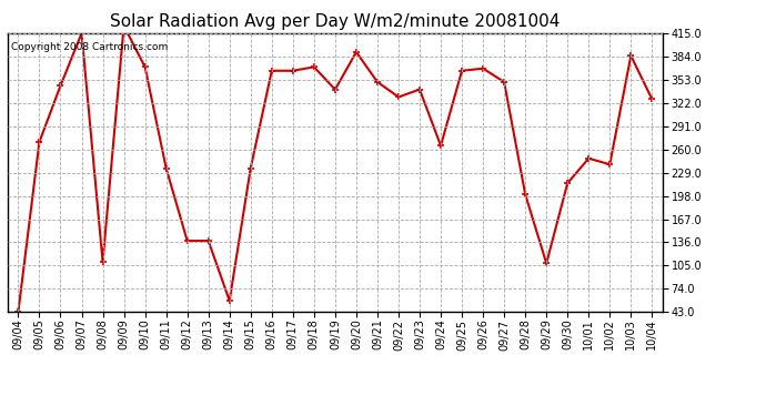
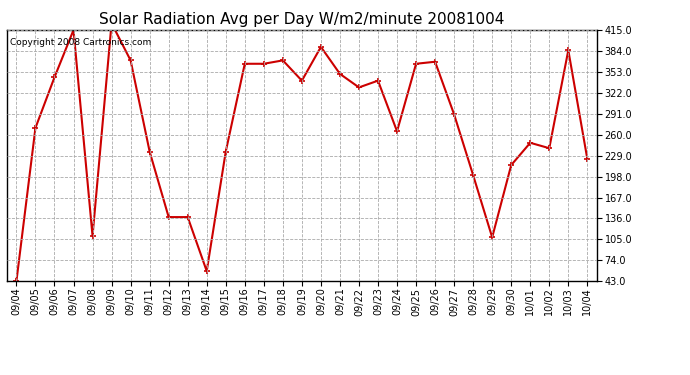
09/27: 350 -> 290
10/04: 327 -> 224
